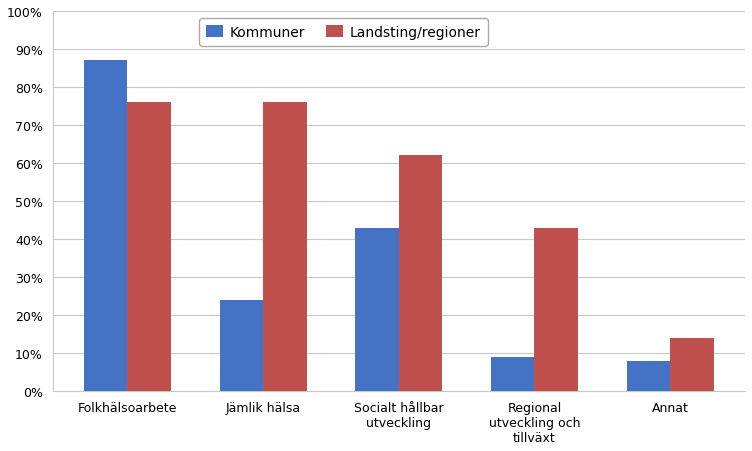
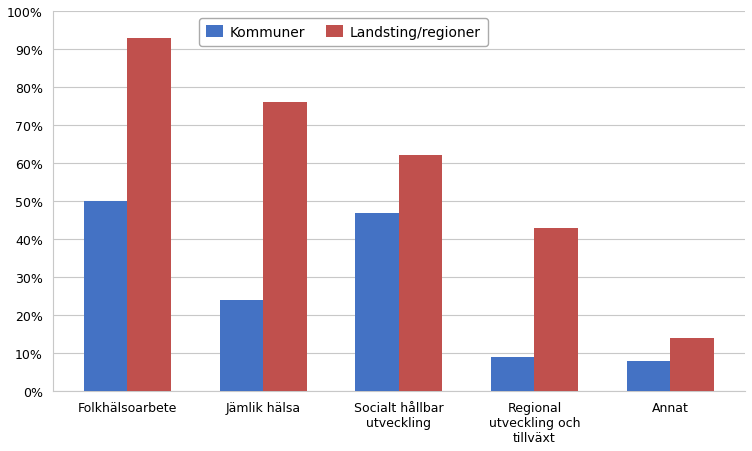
Kommuner/Folkhälsoarbete: 87% -> 50%
Landsting/regioner/Folkhälsoarbete: 76% -> 93%
Kommuner/Socialt hållbar utveckling: 43% -> 47%
